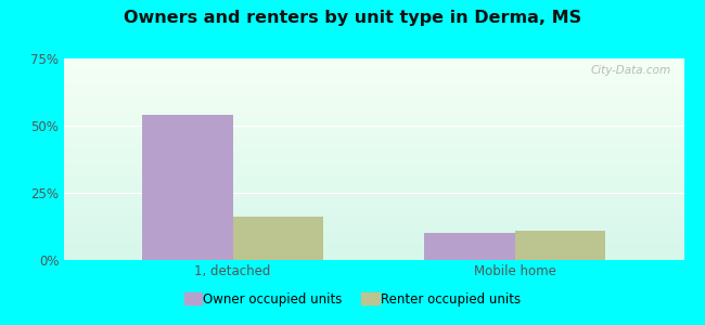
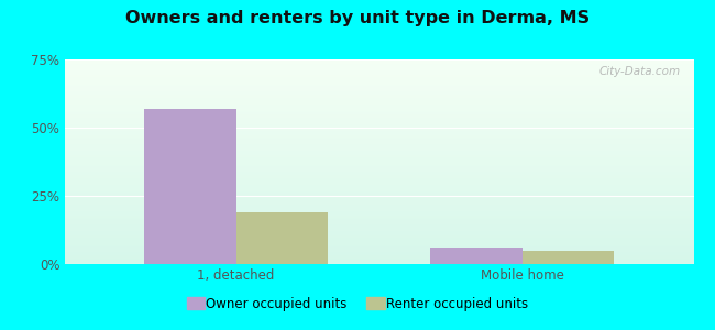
Owner occupied units/1, detached: 54% -> 57%
Renter occupied units/1, detached: 16% -> 19%
Owner occupied units/Mobile home: 10% -> 6%
Renter occupied units/Mobile home: 11% -> 5%
